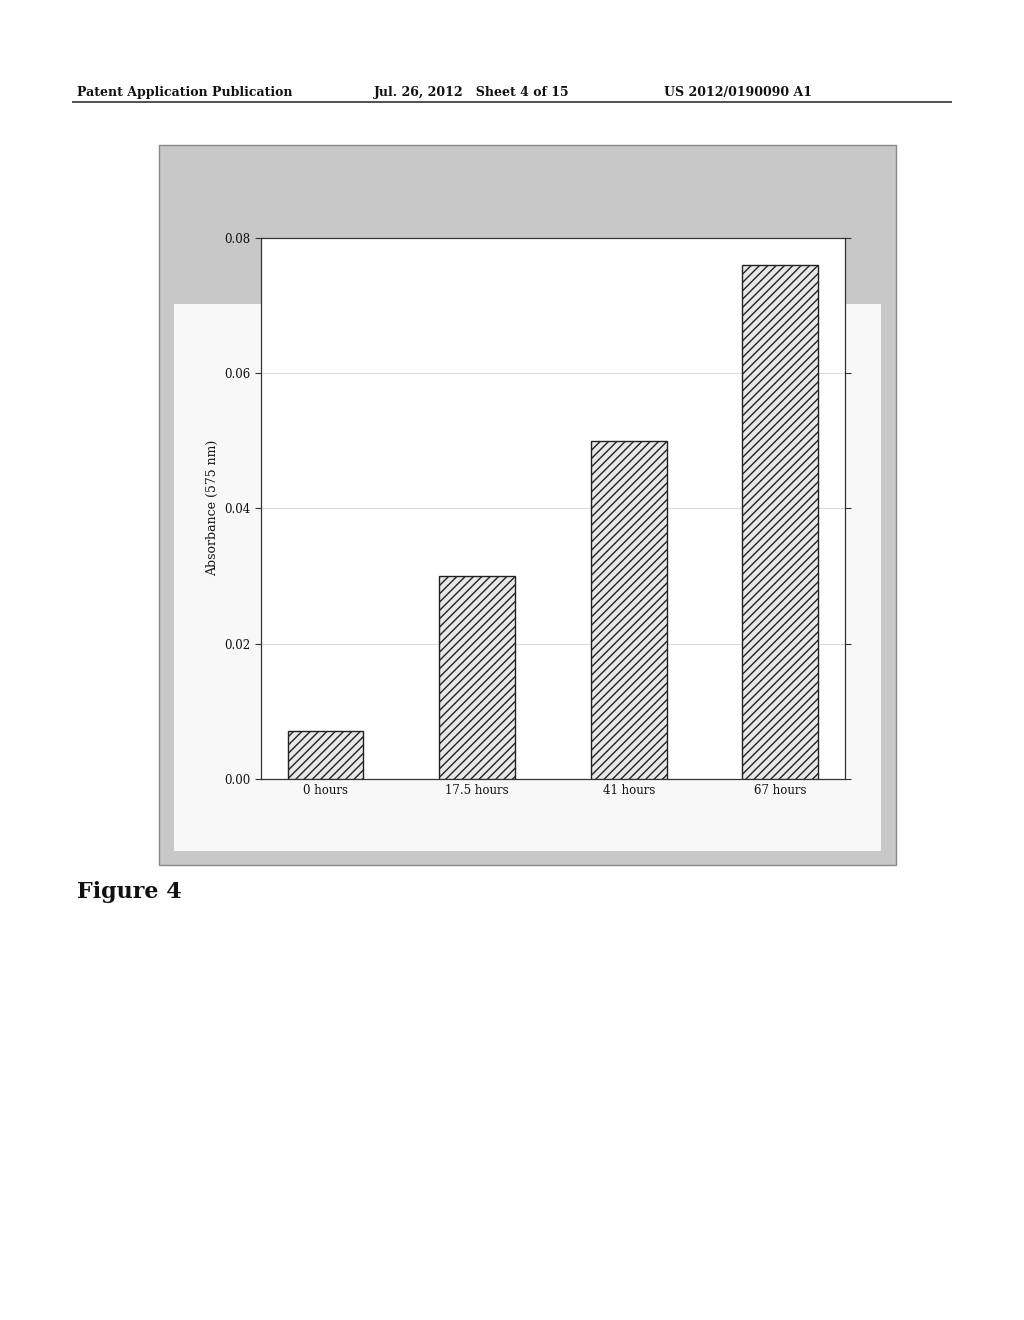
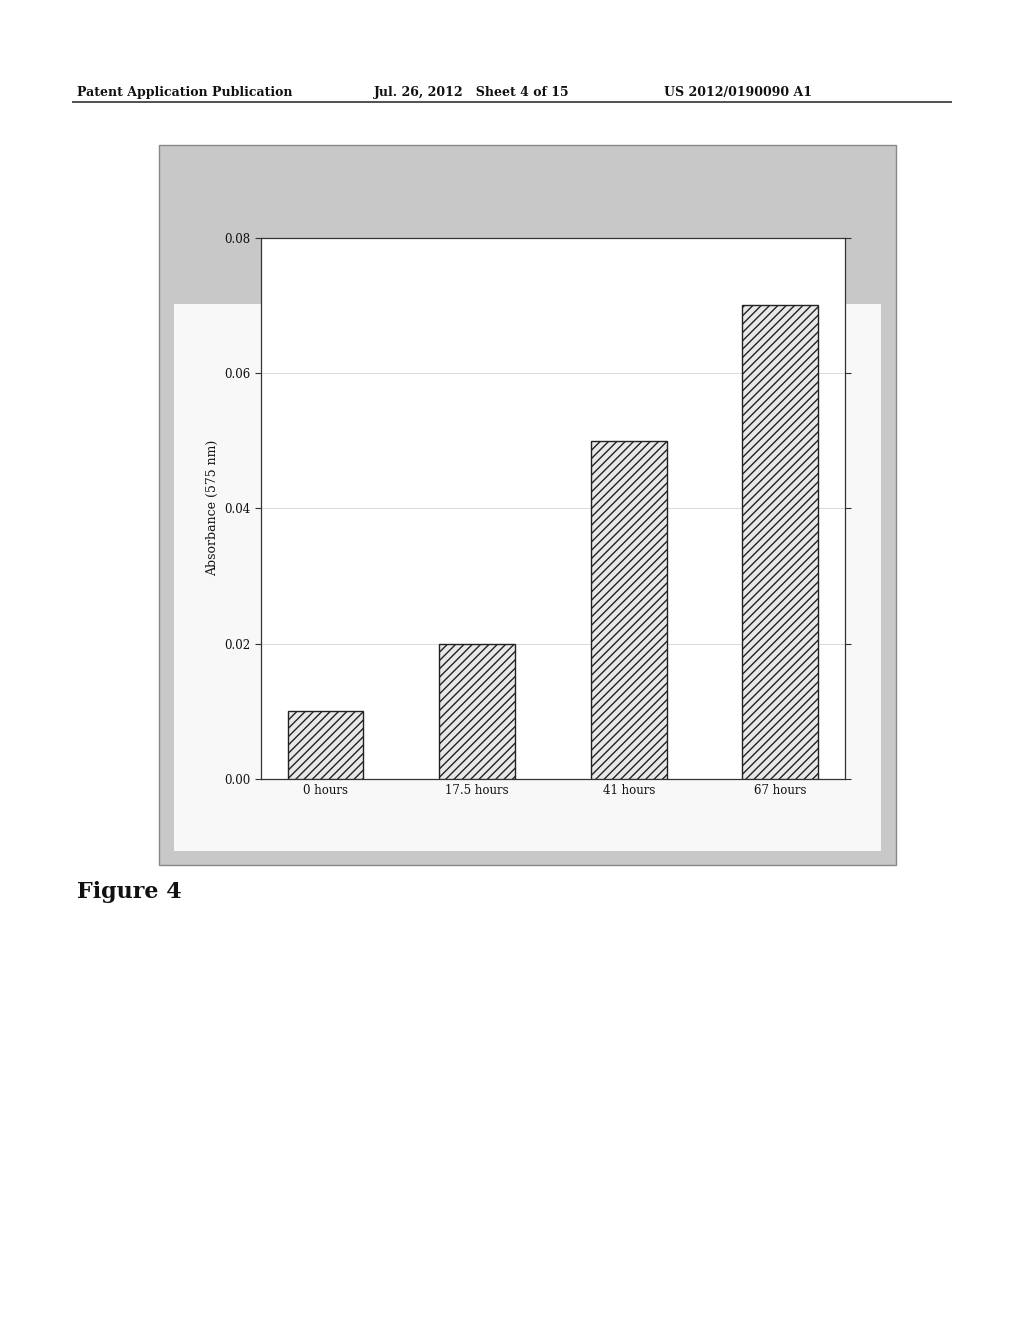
0 hours: 0.007 -> 0.010
17.5 hours: 0.030 -> 0.020
67 hours: 0.076 -> 0.070
